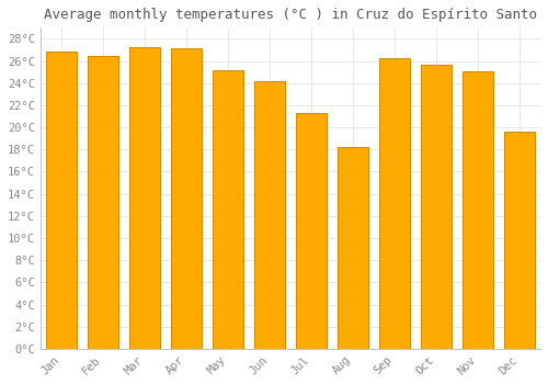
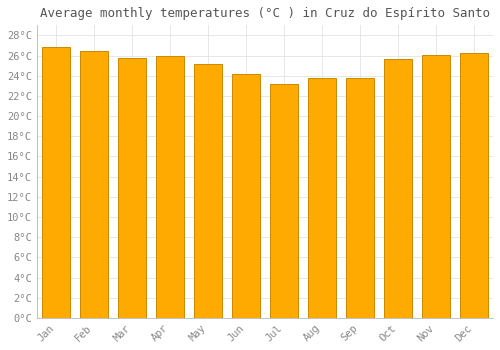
Mar: 27.2°C -> 25.8°C
Apr: 27.1°C -> 26.0°C
Jul: 21.3°C -> 23.2°C
Aug: 18.2°C -> 23.8°C
Sep: 26.3°C -> 23.8°C
Nov: 25.1°C -> 26.1°C
Dec: 19.6°C -> 26.3°C
